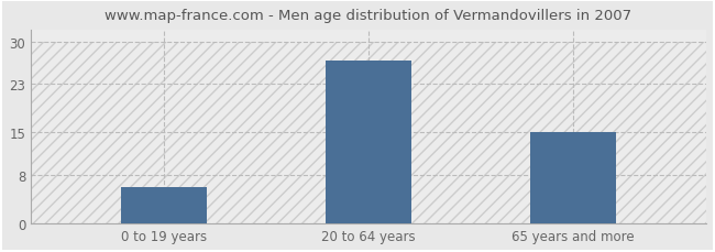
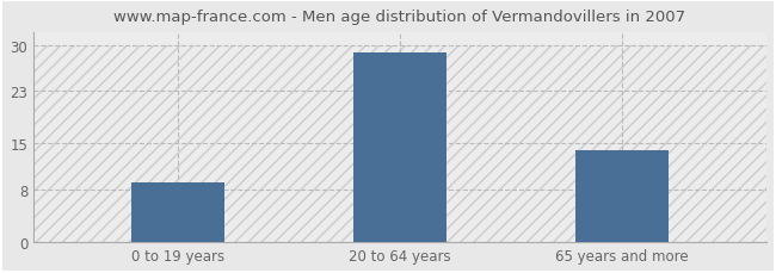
0 to 19 years: 6 -> 9
20 to 64 years: 27 -> 29
65 years and more: 15 -> 14
